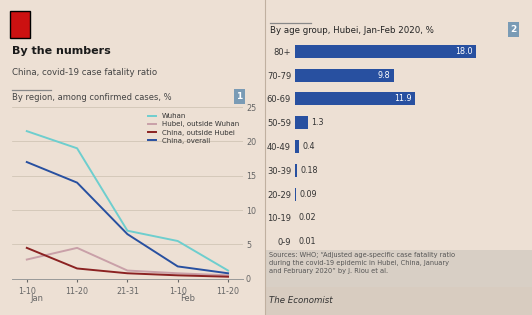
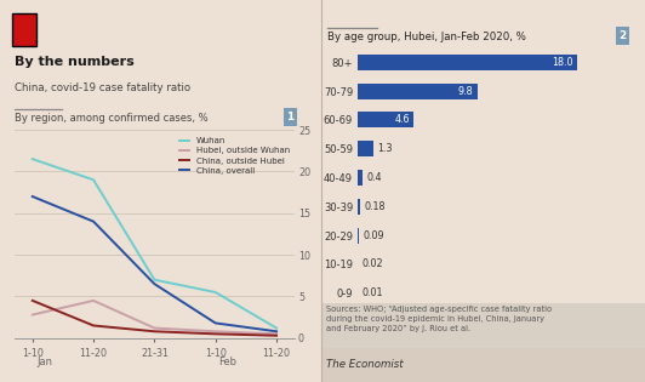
60-69: 11.9 -> 4.6
